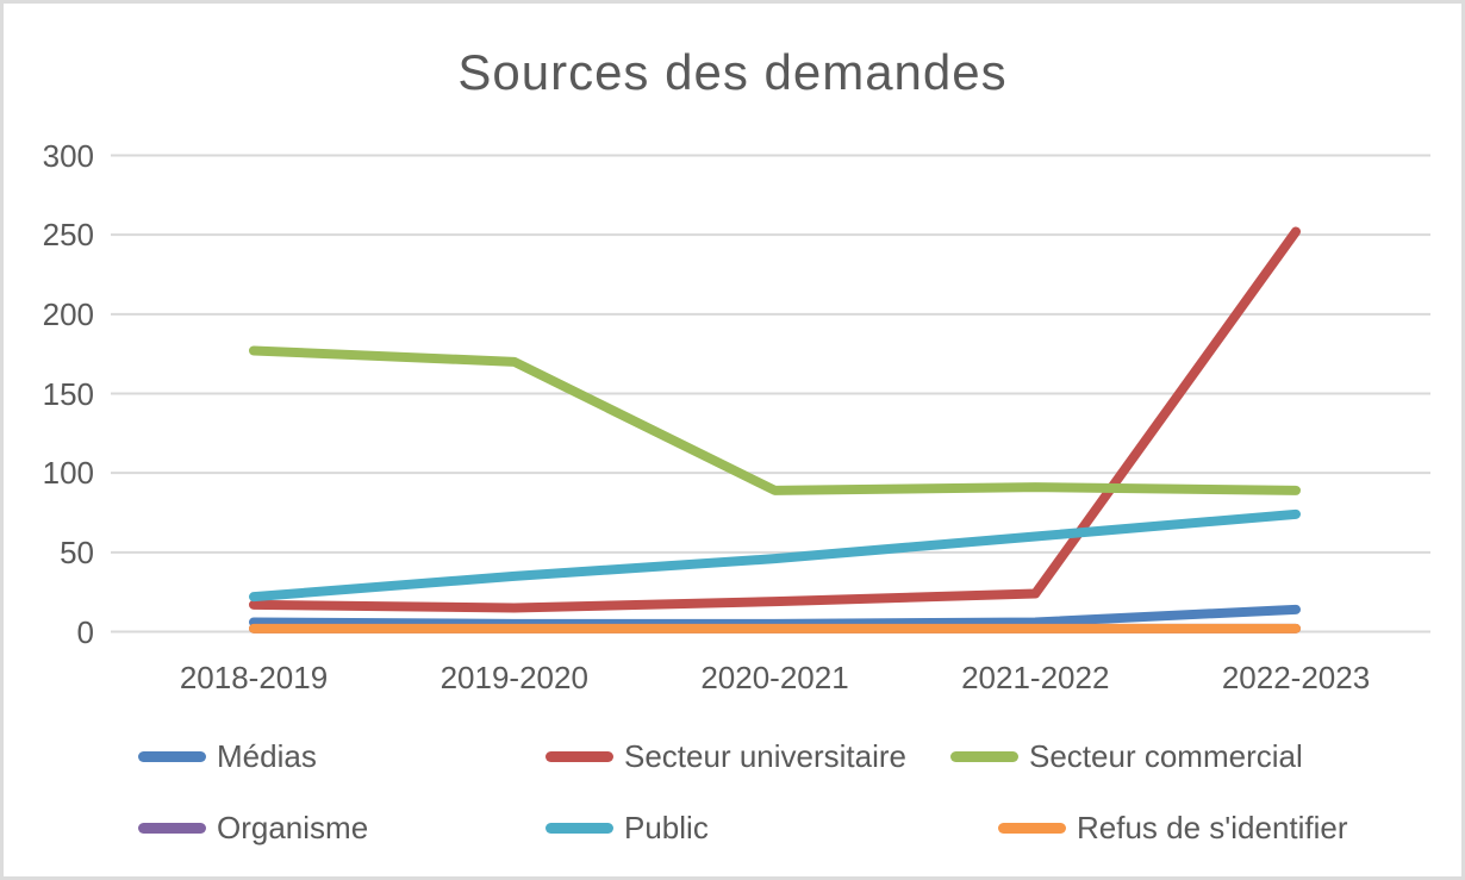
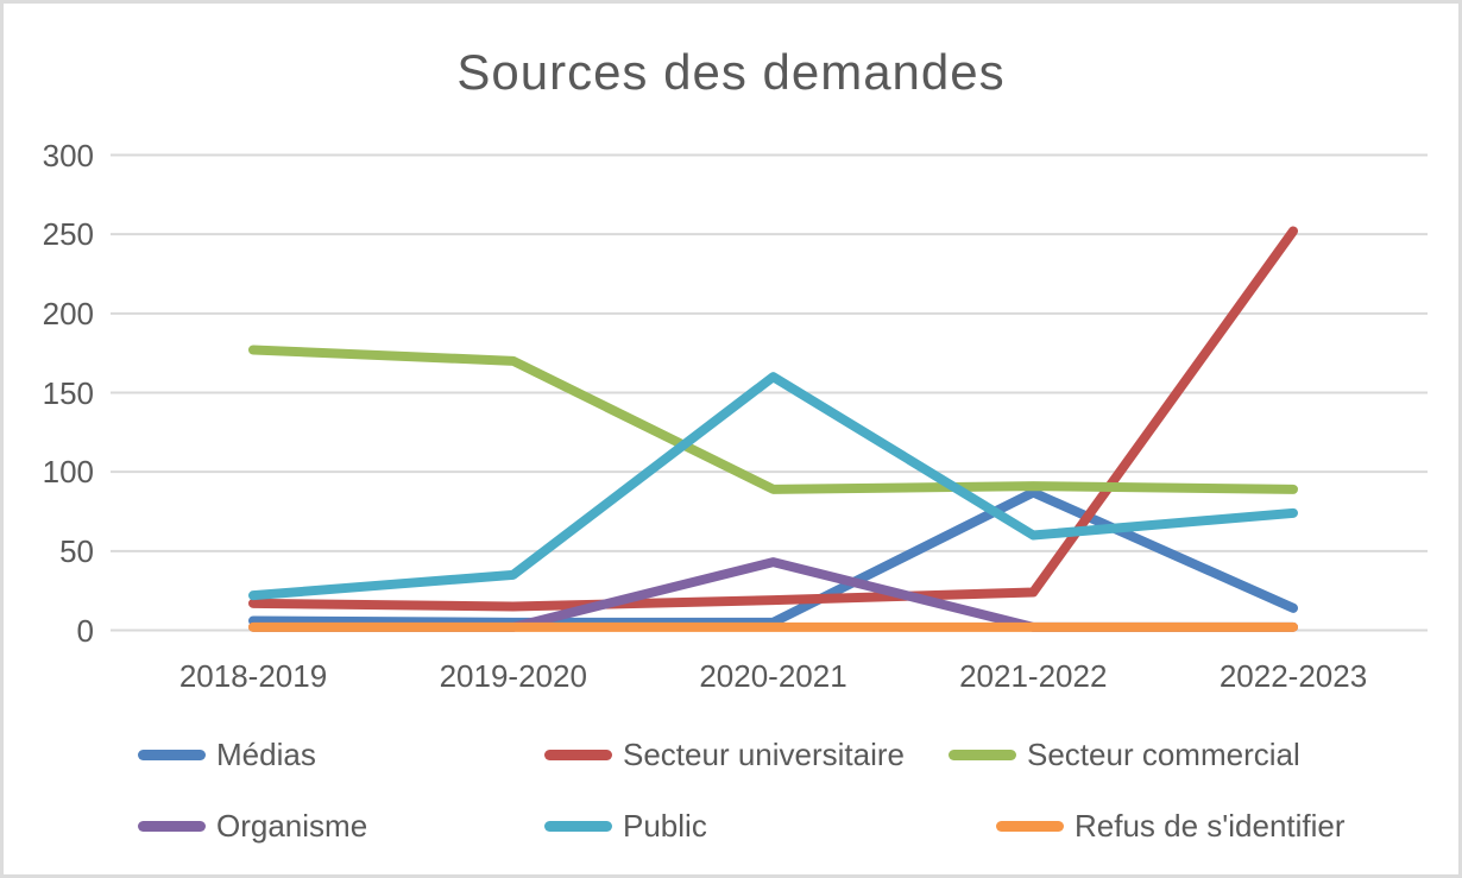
Organisme/2020-2021: 2 -> 43
Public/2020-2021: 46 -> 160
Médias/2021-2022: 6 -> 87
